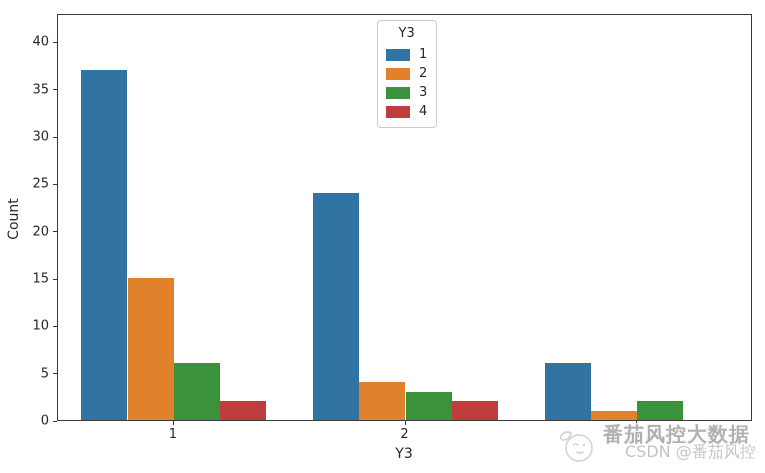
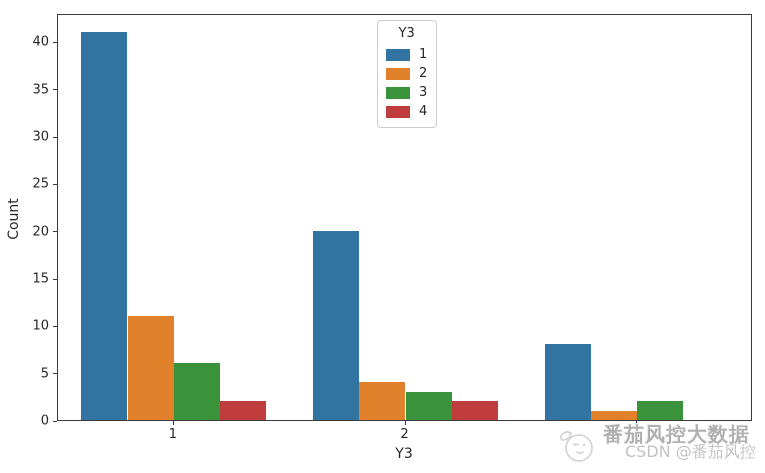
1/1: 37 -> 41
2/1: 15 -> 11
1/2: 24 -> 20
1/3: 6 -> 8
